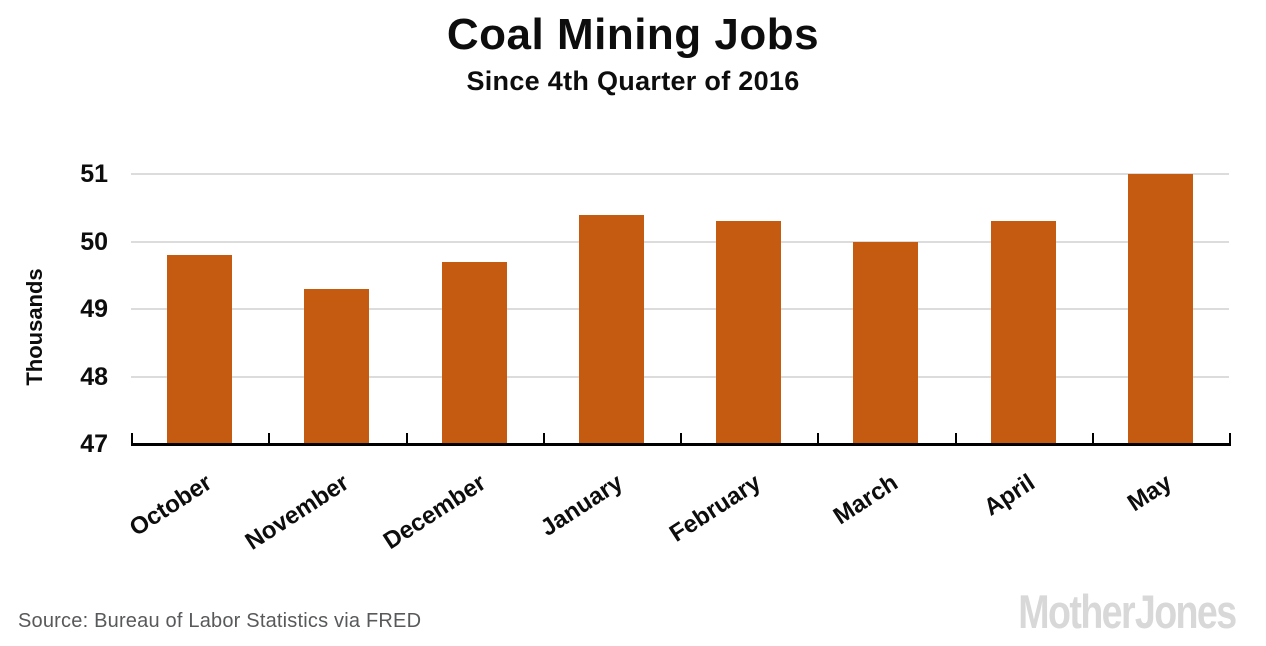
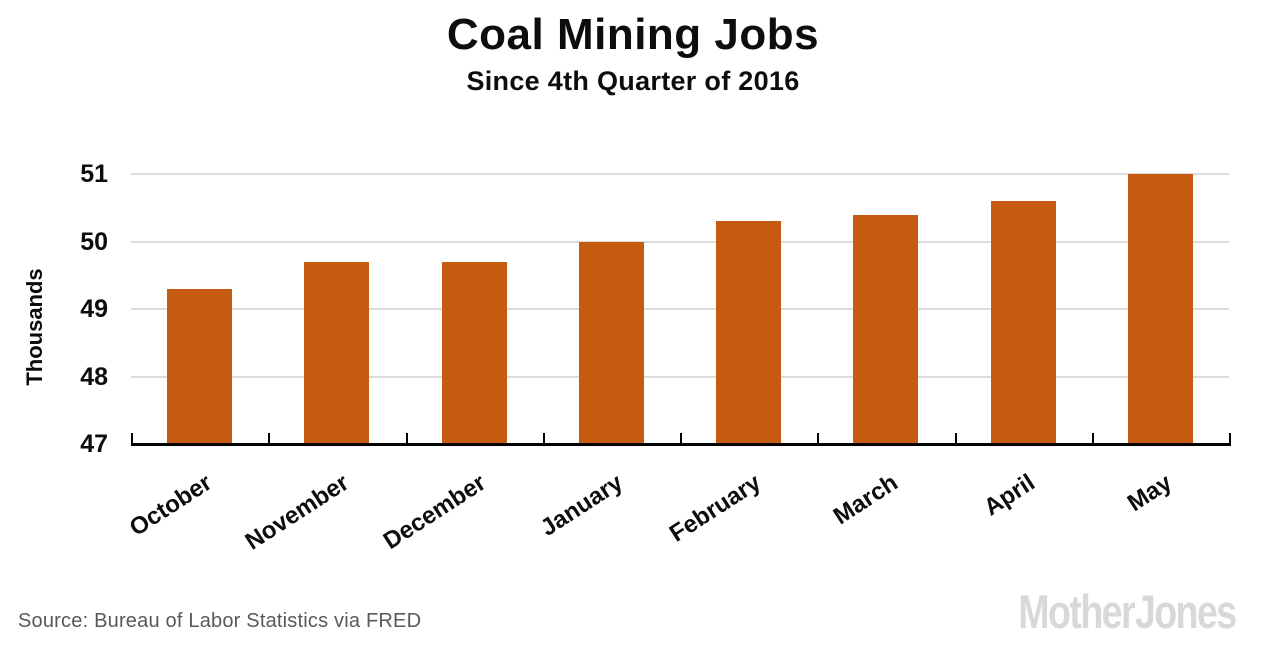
October: 49.8 -> 49.3
November: 49.3 -> 49.7
January: 50.4 -> 50.0
March: 50.0 -> 50.4
April: 50.3 -> 50.6
